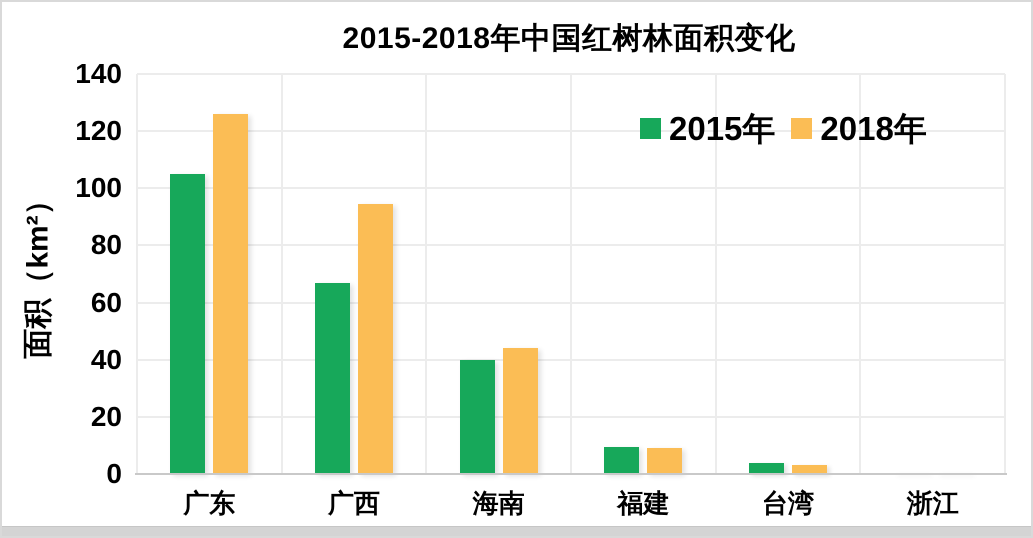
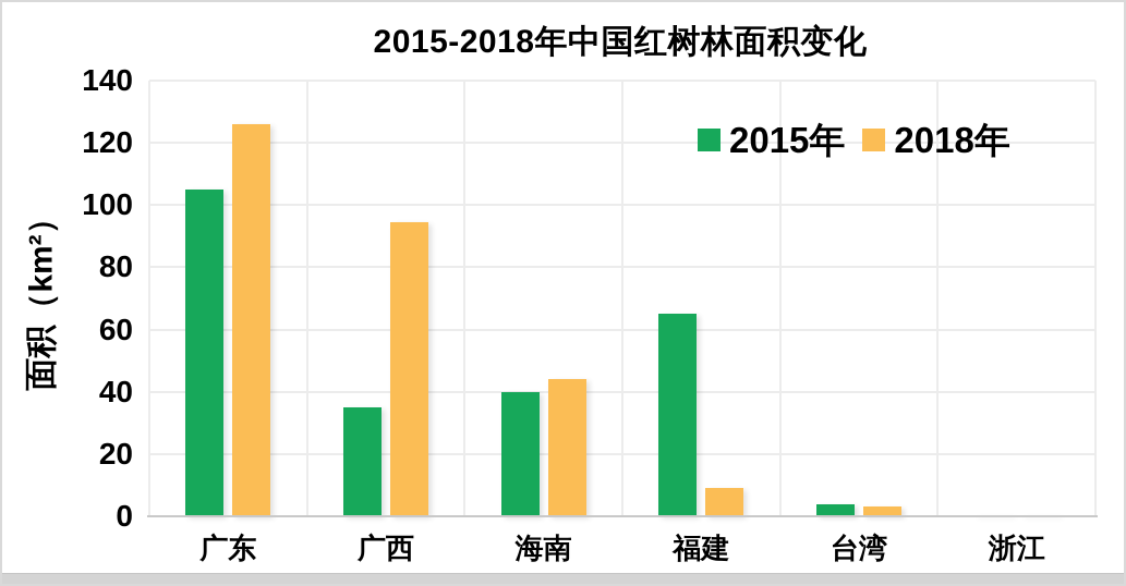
2015年/广西: 67 -> 35
2015年/福建: 10 -> 65
